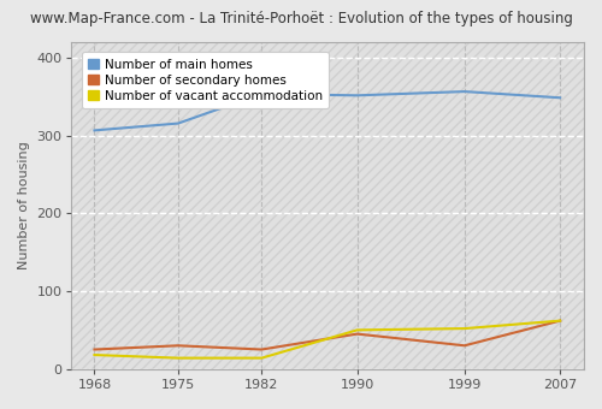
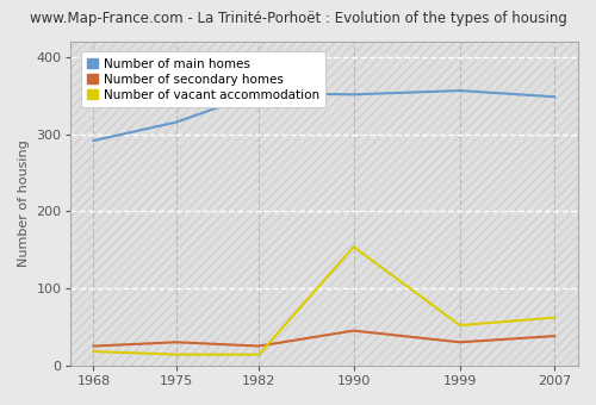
Number of main homes/1968: 307 -> 292
Number of vacant accommodation/1990: 50 -> 154
Number of secondary homes/2007: 62 -> 38
